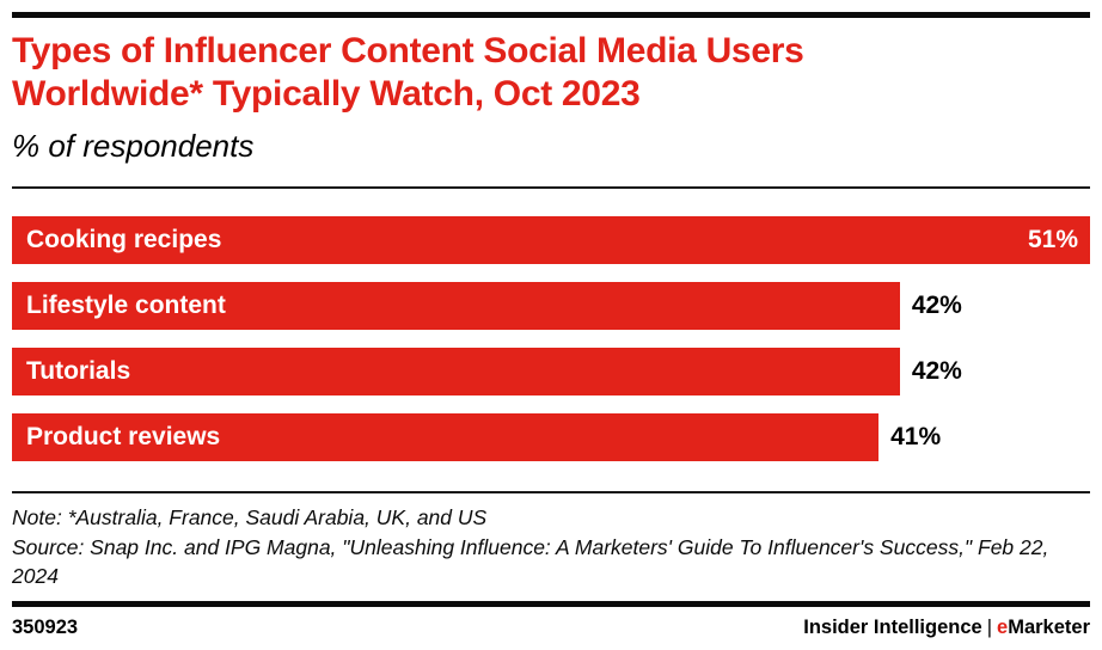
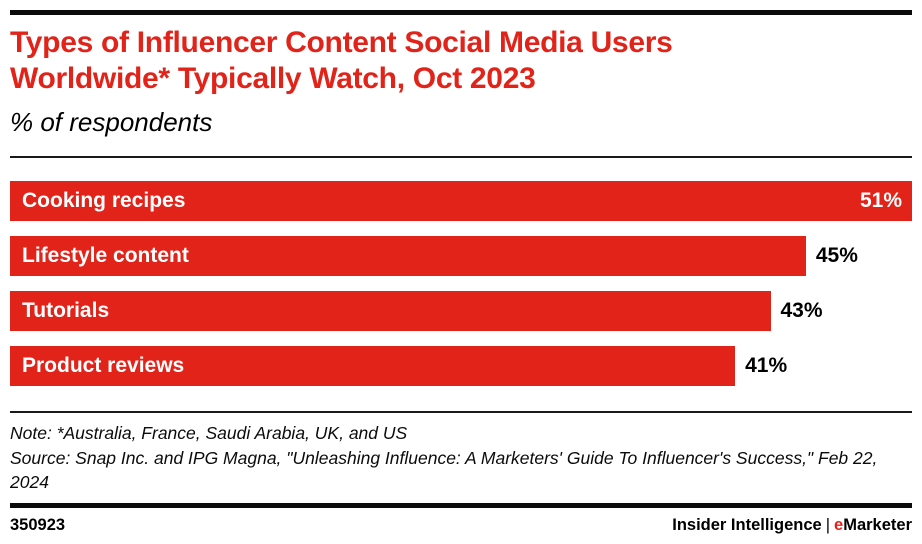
Lifestyle content: 42% -> 45%
Tutorials: 42% -> 43%
